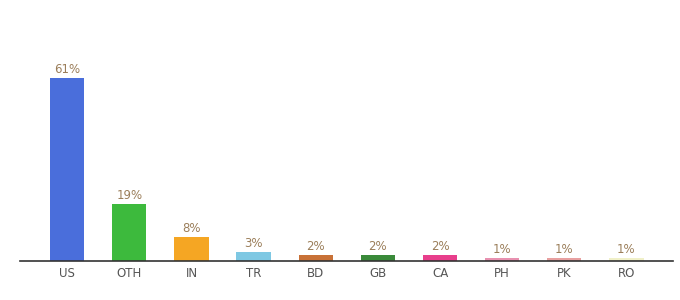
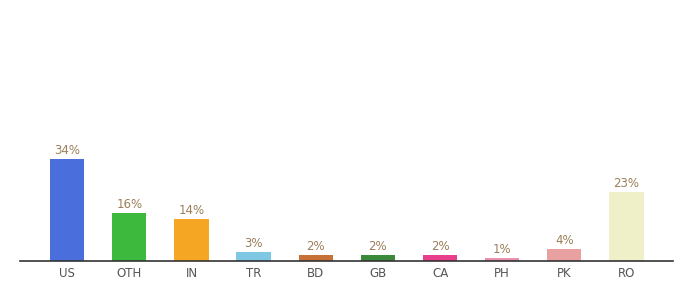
US: 61% -> 34%
OTH: 19% -> 16%
IN: 8% -> 14%
PK: 1% -> 4%
RO: 1% -> 23%
